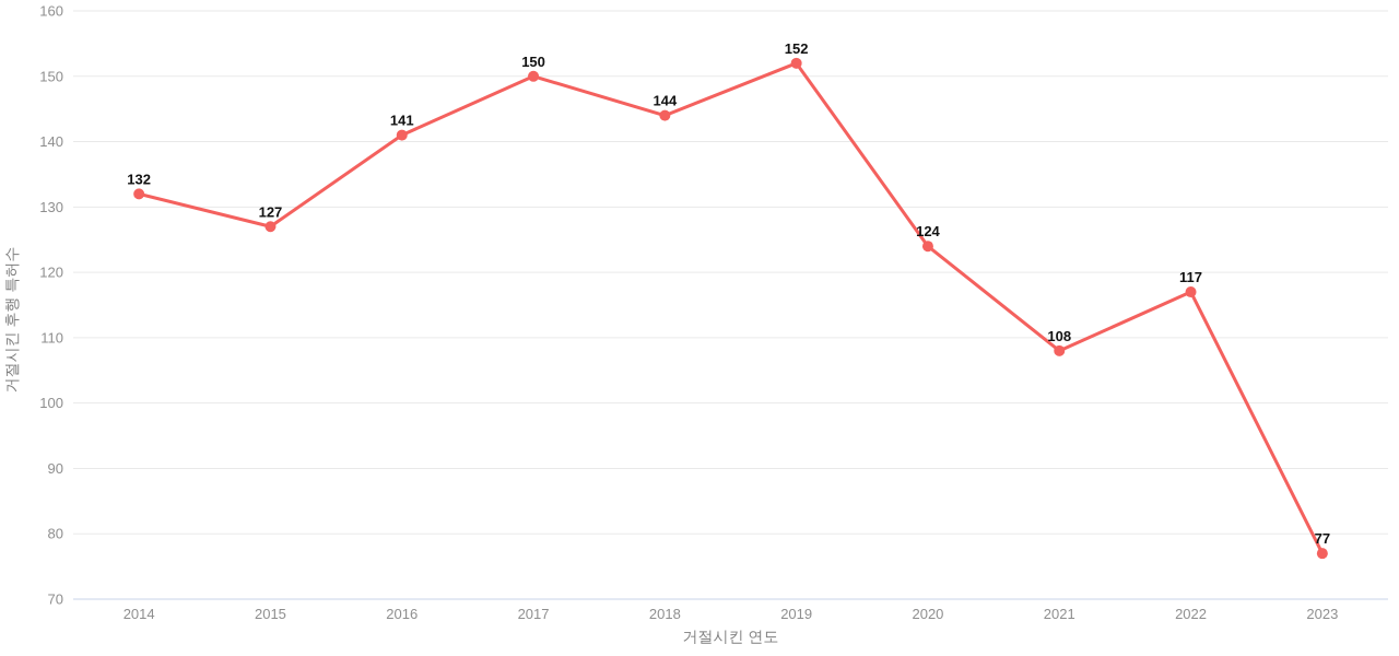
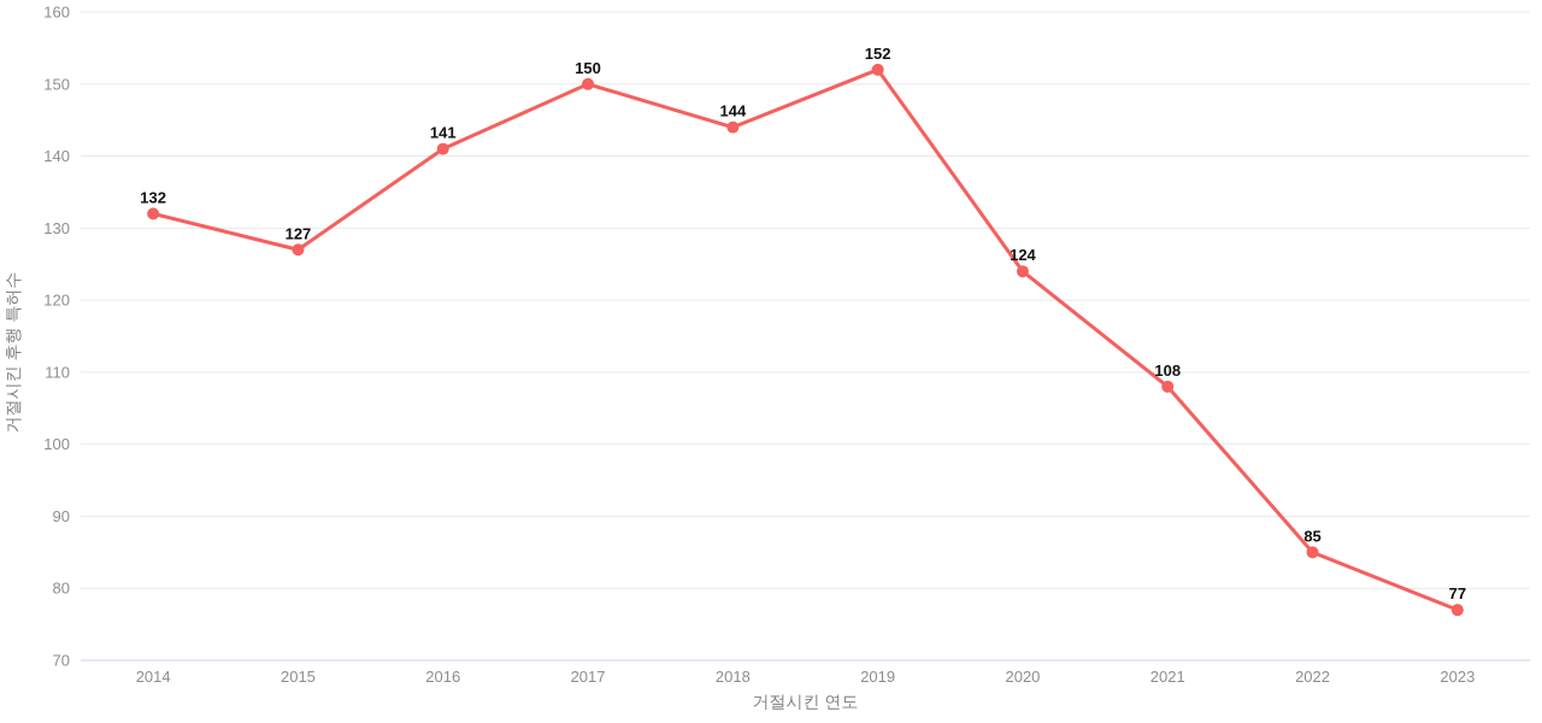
2022: 117 -> 85
